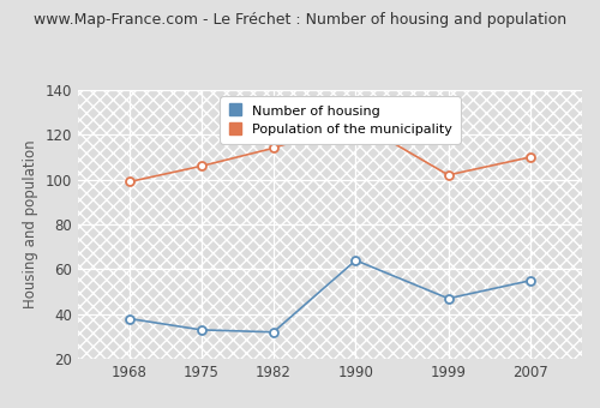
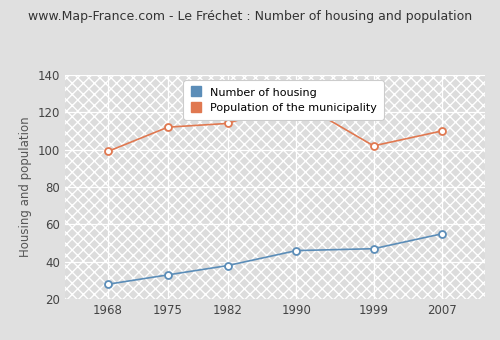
Number of housing/1968: 38 -> 28
Population of the municipality/1975: 106 -> 112
Number of housing/1982: 32 -> 38
Number of housing/1990: 64 -> 46
